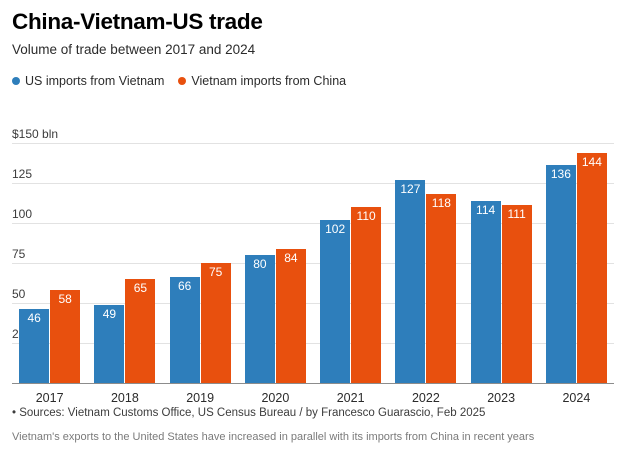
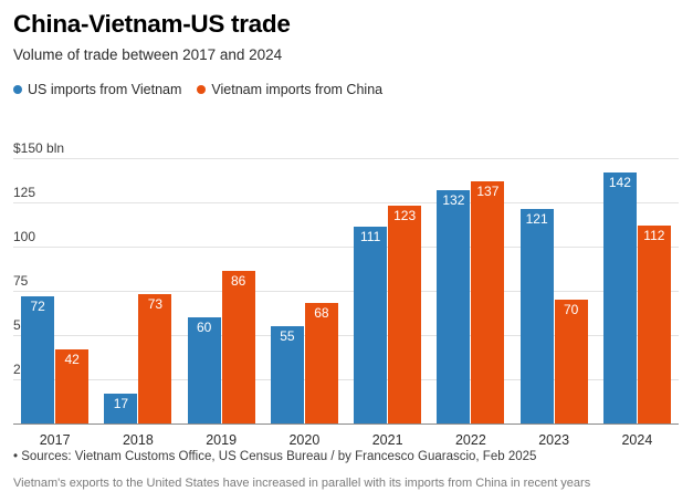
US imports from Vietnam/2017: 46 -> 72
Vietnam imports from China/2017: 58 -> 42
US imports from Vietnam/2018: 49 -> 17
Vietnam imports from China/2018: 65 -> 73
US imports from Vietnam/2019: 66 -> 60
Vietnam imports from China/2019: 75 -> 86
US imports from Vietnam/2020: 80 -> 55
Vietnam imports from China/2020: 84 -> 68
US imports from Vietnam/2021: 102 -> 111
Vietnam imports from China/2021: 110 -> 123
US imports from Vietnam/2022: 127 -> 132
Vietnam imports from China/2022: 118 -> 137
US imports from Vietnam/2023: 114 -> 121
Vietnam imports from China/2023: 111 -> 70
US imports from Vietnam/2024: 136 -> 142
Vietnam imports from China/2024: 144 -> 112
